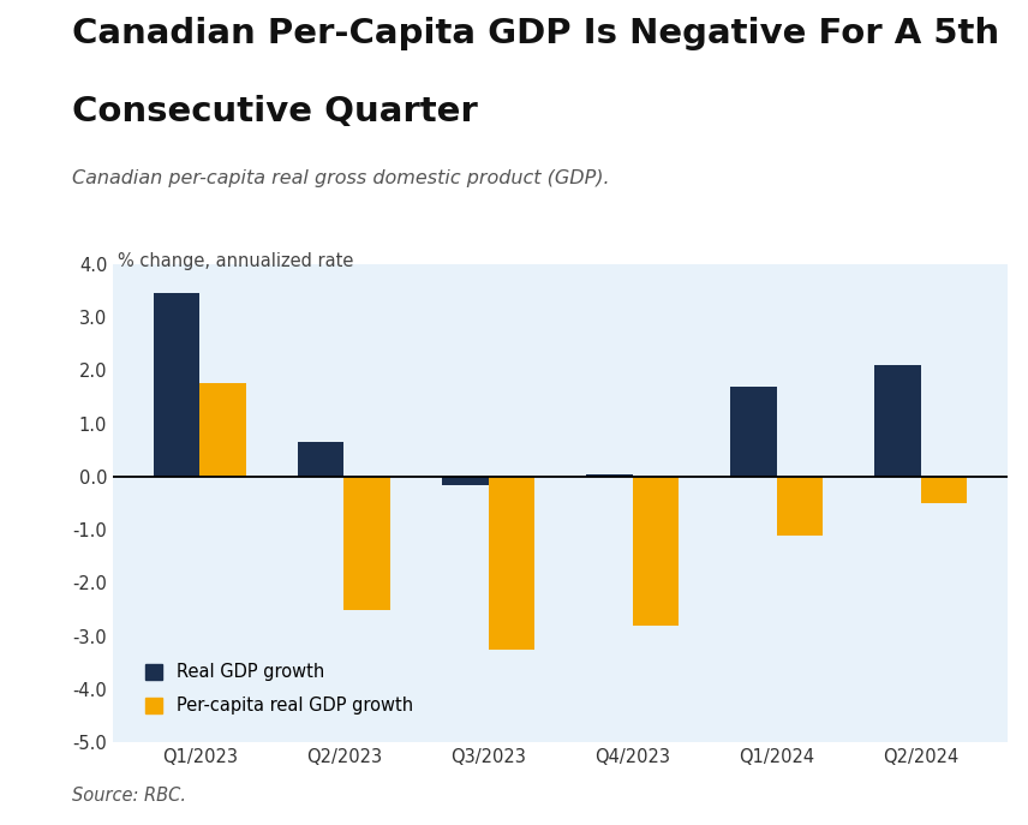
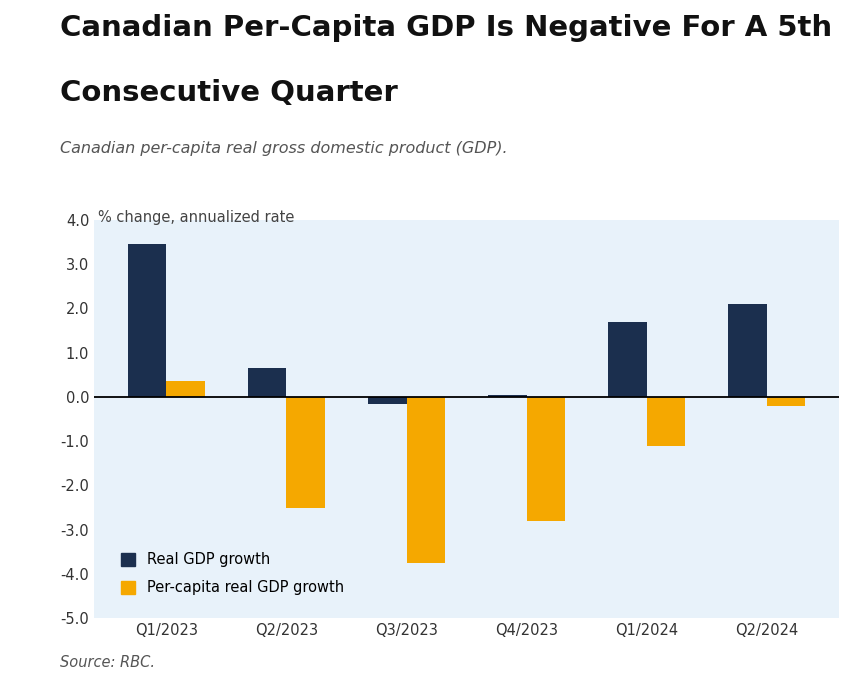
Per-capita real GDP growth/Q1/2023: 1.75 -> 0.35
Per-capita real GDP growth/Q3/2023: -3.25 -> -3.75
Per-capita real GDP growth/Q2/2024: -0.50 -> -0.20
